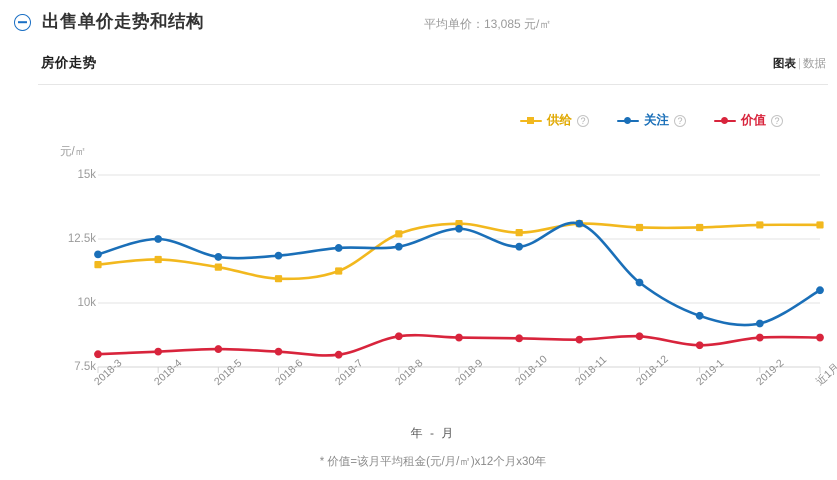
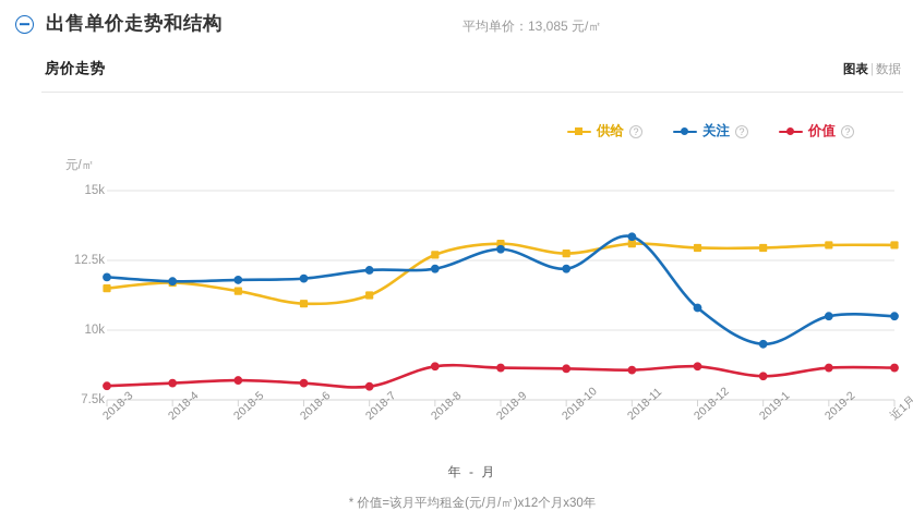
关注/2018-4: 12.5k -> 11.8k
关注/2018-11: 13.1k -> 13.4k
关注/2019-2: 9.2k -> 10.5k
